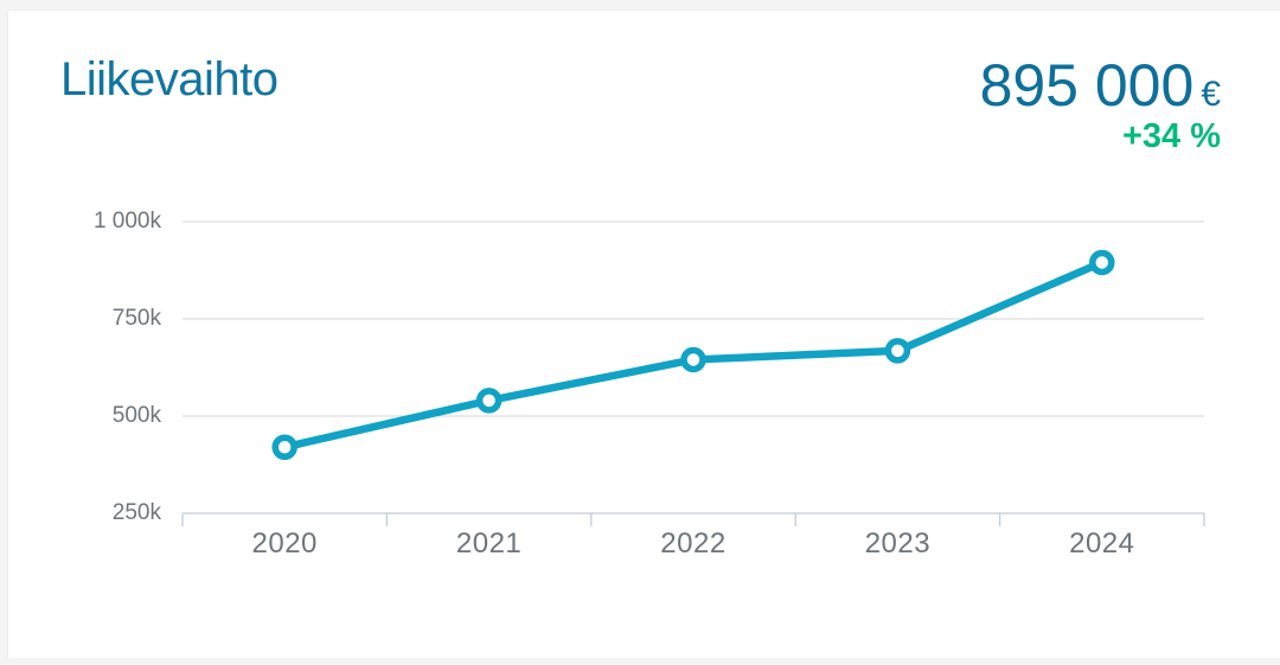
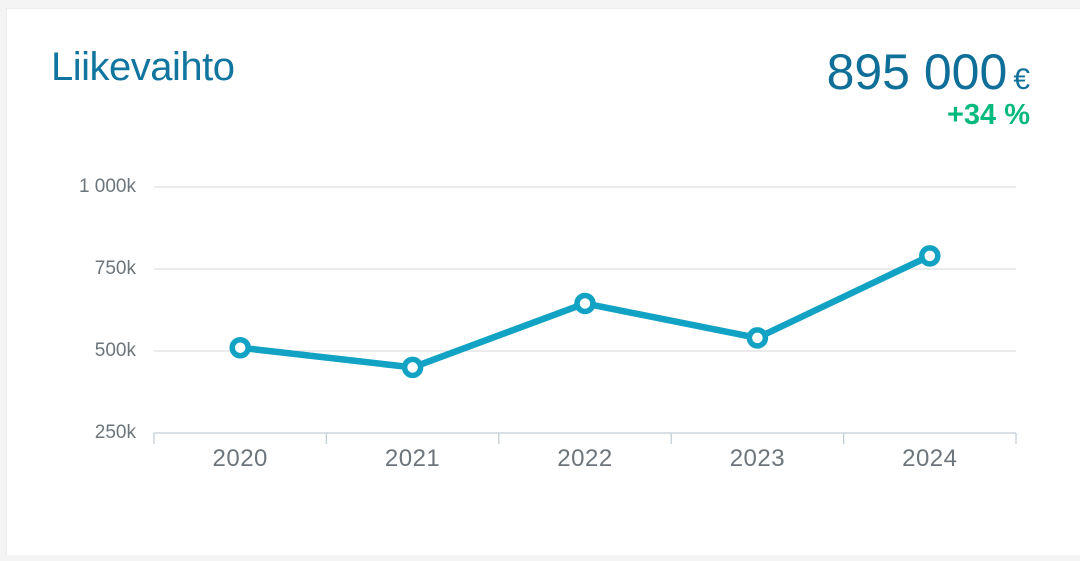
2020: 420k -> 510k
2021: 540k -> 450k
2023: 670k -> 540k
2024: 900k -> 790k
